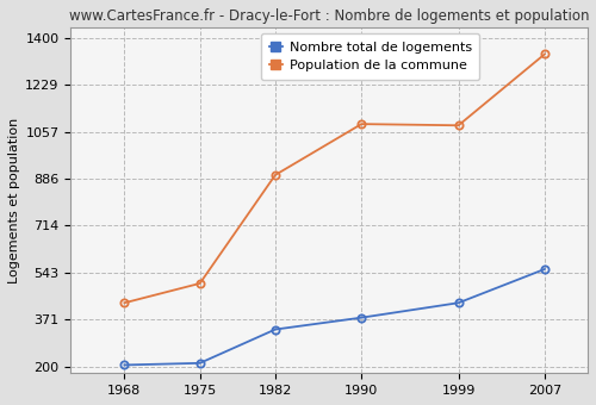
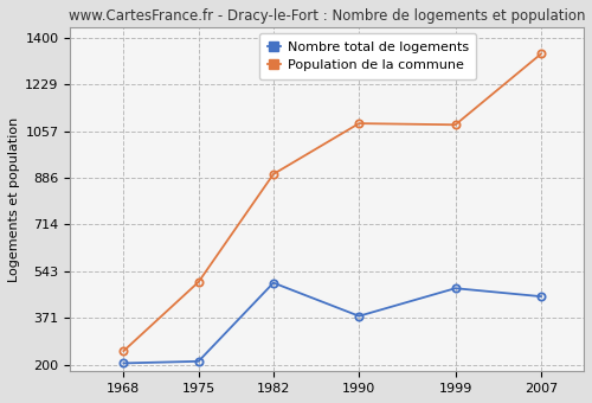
Population de la commune/1968: 432 -> 250
Nombre total de logements/1982: 335 -> 500
Nombre total de logements/1999: 432 -> 480
Nombre total de logements/2007: 555 -> 450
